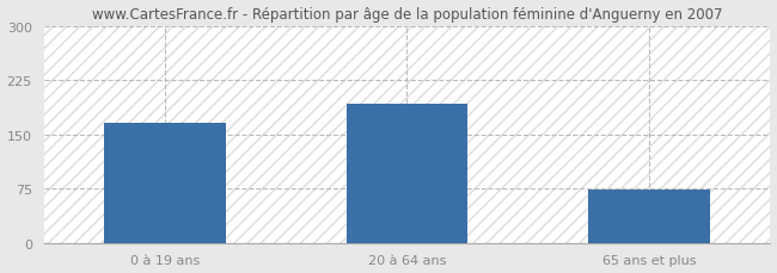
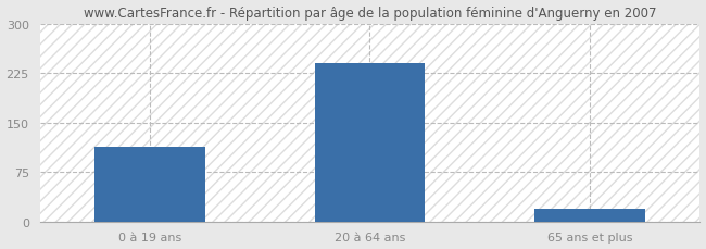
0 à 19 ans: 166 -> 113
20 à 64 ans: 192 -> 240
65 ans et plus: 74 -> 20
